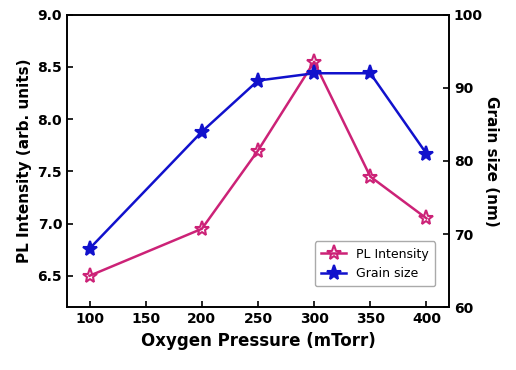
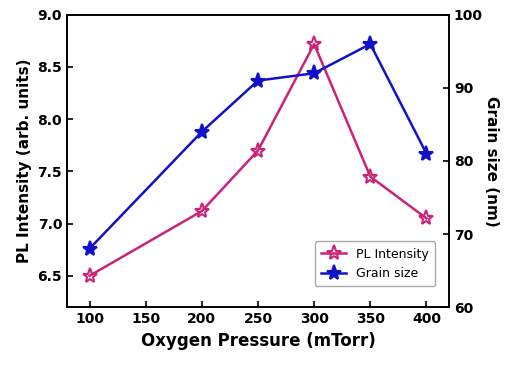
PL Intensity/200: 6.95 -> 7.12
PL Intensity/300: 8.55 -> 8.72
Grain size/350: 92 -> 96
